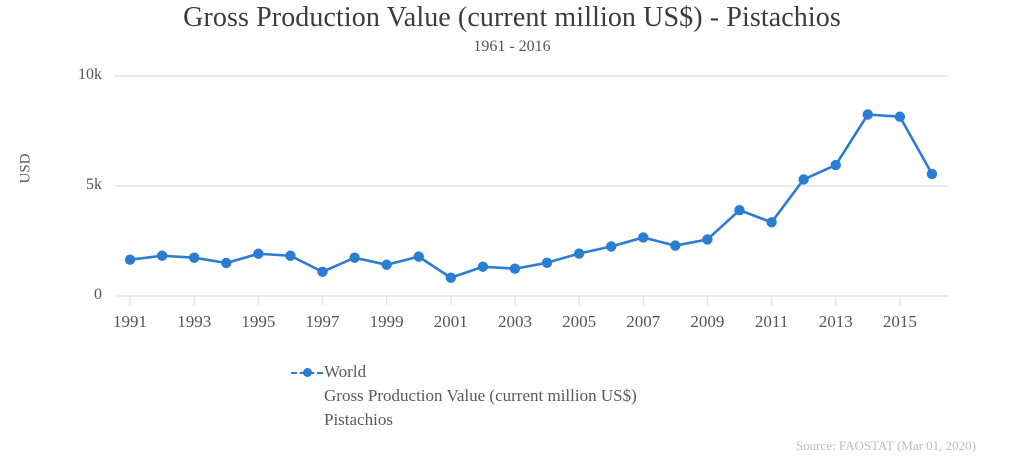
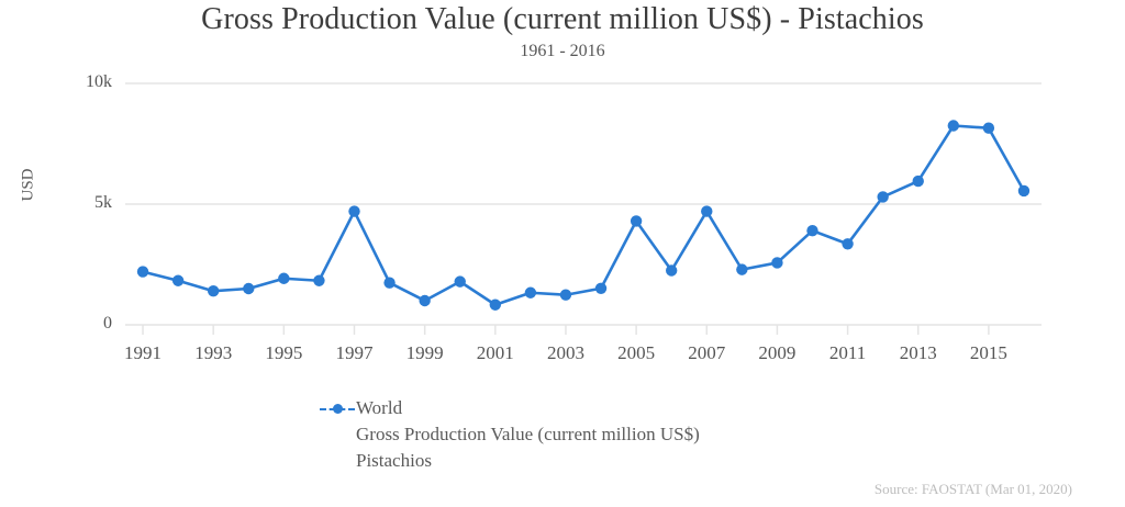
1991: 1.6k -> 2.2k
1993: 1.7k -> 1.4k
1997: 1.1k -> 4.7k
1999: 1.4k -> 1.0k
2005: 1.9k -> 4.3k
2007: 2.7k -> 4.7k
